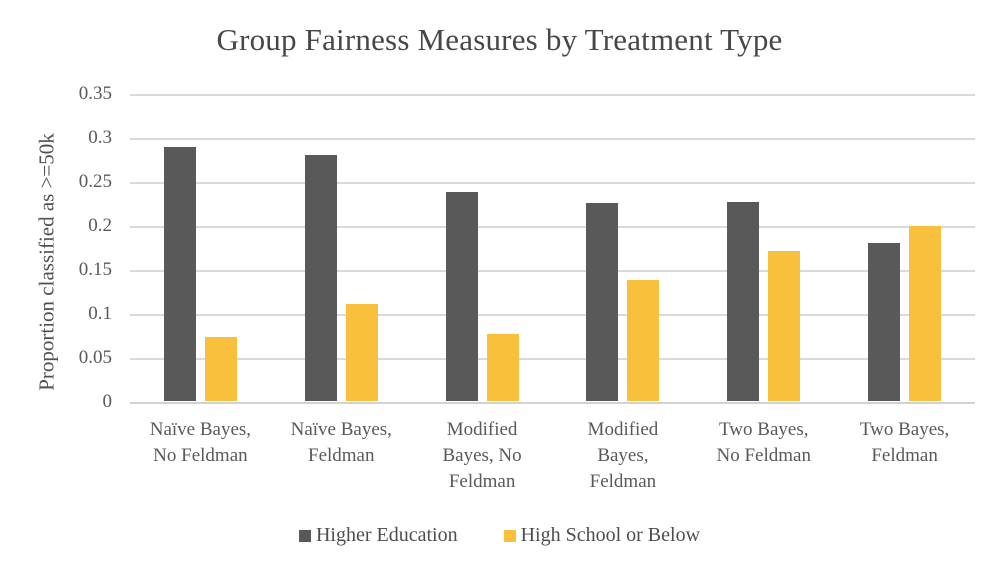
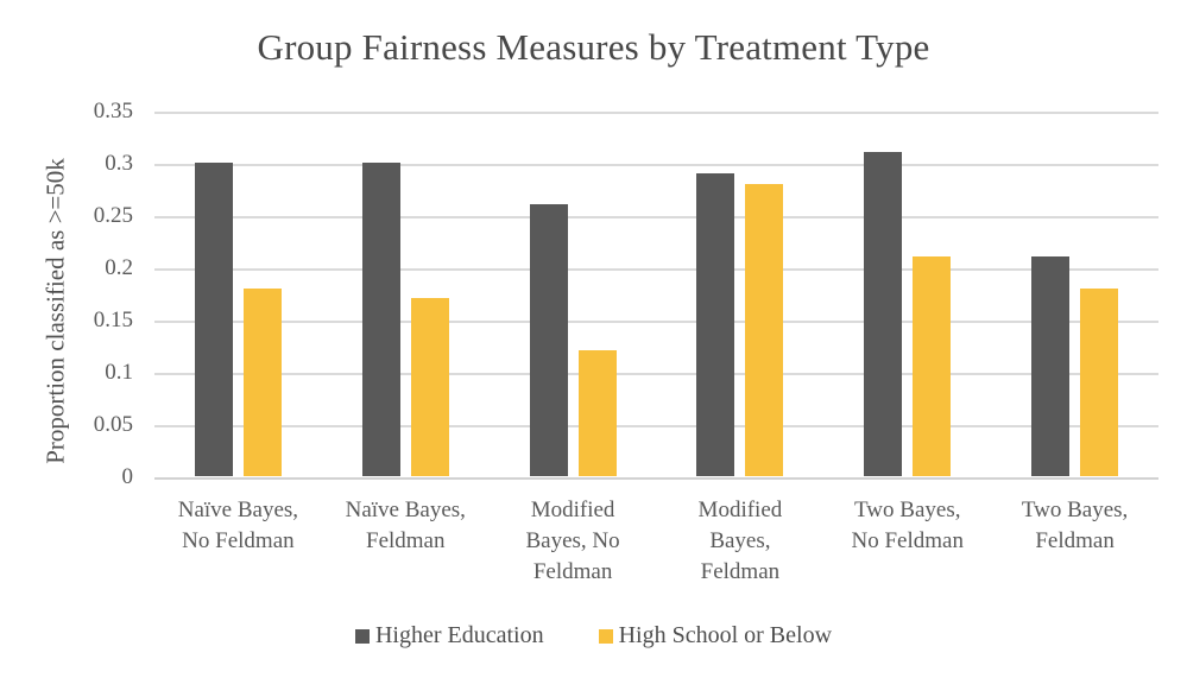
Higher Education/Naïve Bayes, No Feldman: 0.29 -> 0.30
High School or Below/Naïve Bayes, No Feldman: 0.07 -> 0.18
Higher Education/Naïve Bayes, Feldman: 0.28 -> 0.30
High School or Below/Naïve Bayes, Feldman: 0.11 -> 0.17
Higher Education/Modified Bayes, No Feldman: 0.24 -> 0.26
High School or Below/Modified Bayes, No Feldman: 0.08 -> 0.12
Higher Education/Modified Bayes, Feldman: 0.23 -> 0.29
High School or Below/Modified Bayes, Feldman: 0.14 -> 0.28
Higher Education/Two Bayes, No Feldman: 0.23 -> 0.31
High School or Below/Two Bayes, No Feldman: 0.17 -> 0.21
Higher Education/Two Bayes, Feldman: 0.18 -> 0.21
High School or Below/Two Bayes, Feldman: 0.20 -> 0.18
